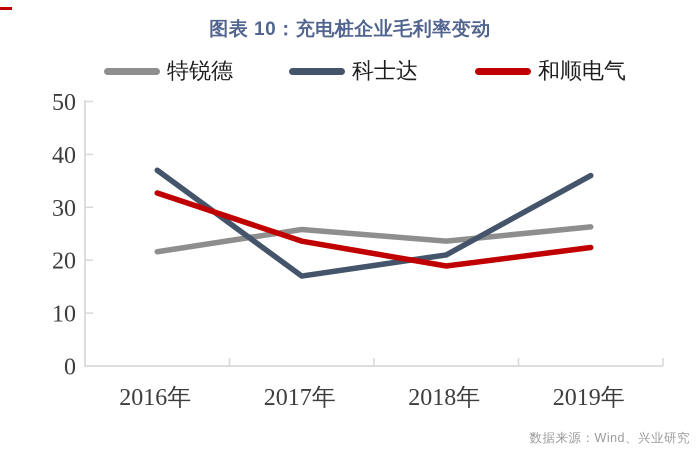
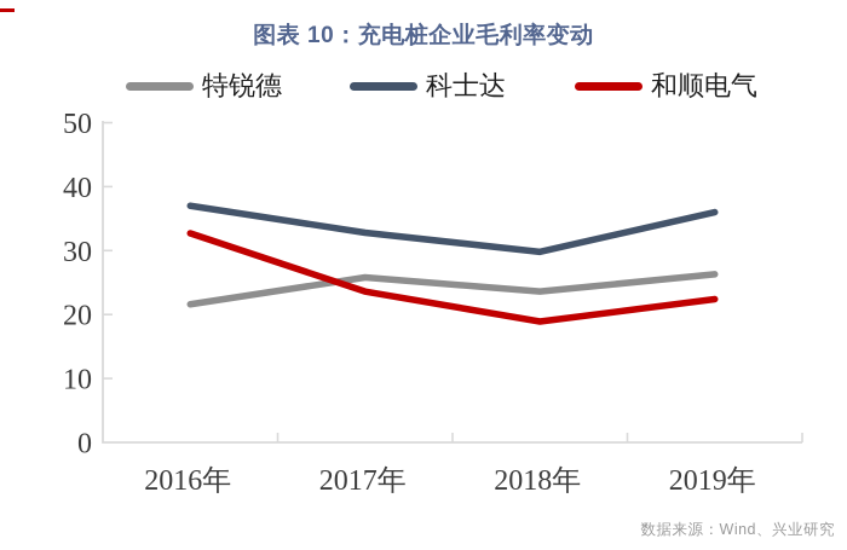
科士达/2017年: 17 -> 33
科士达/2018年: 21 -> 30
